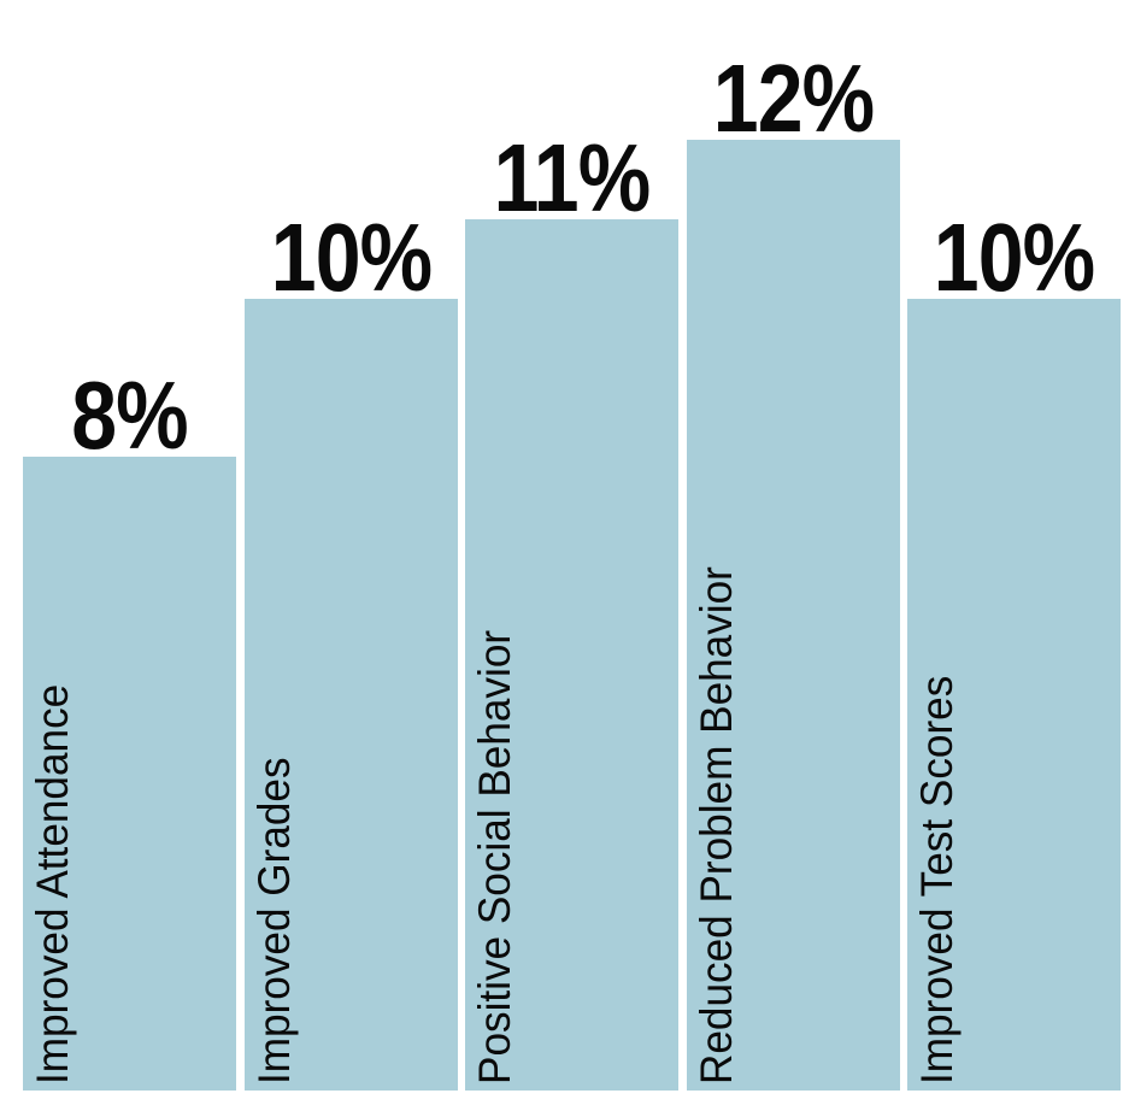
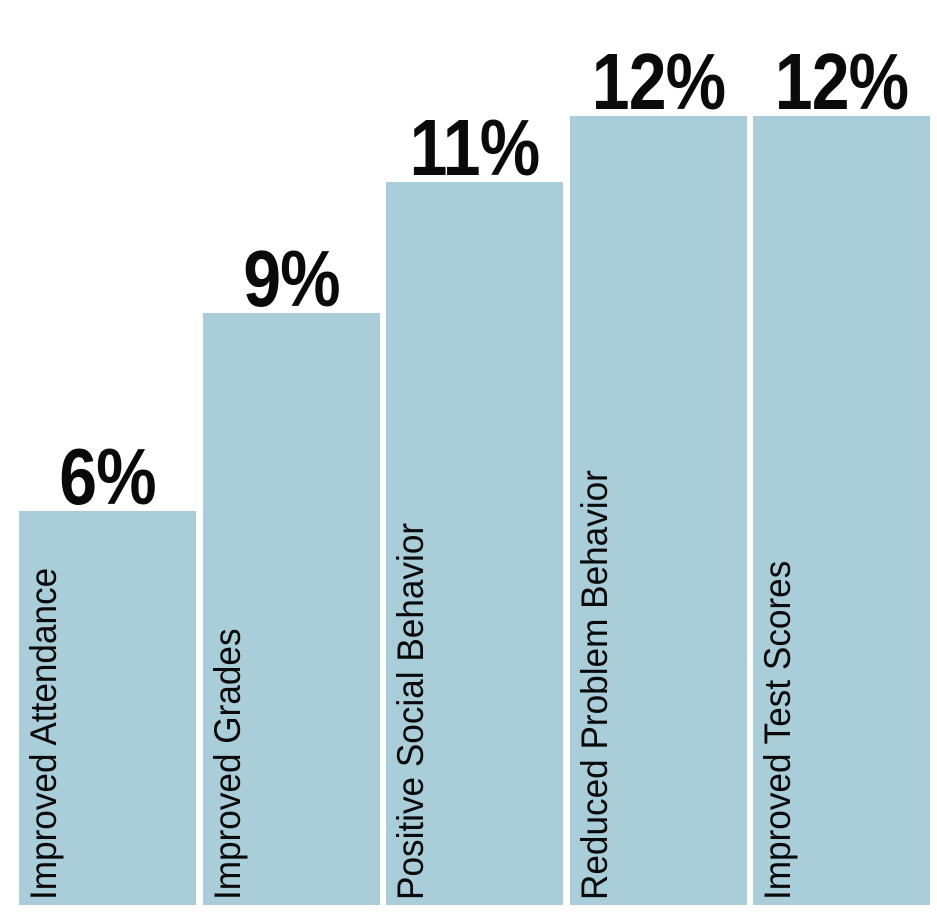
Improved Attendance: 8% -> 6%
Improved Grades: 10% -> 9%
Improved Test Scores: 10% -> 12%
